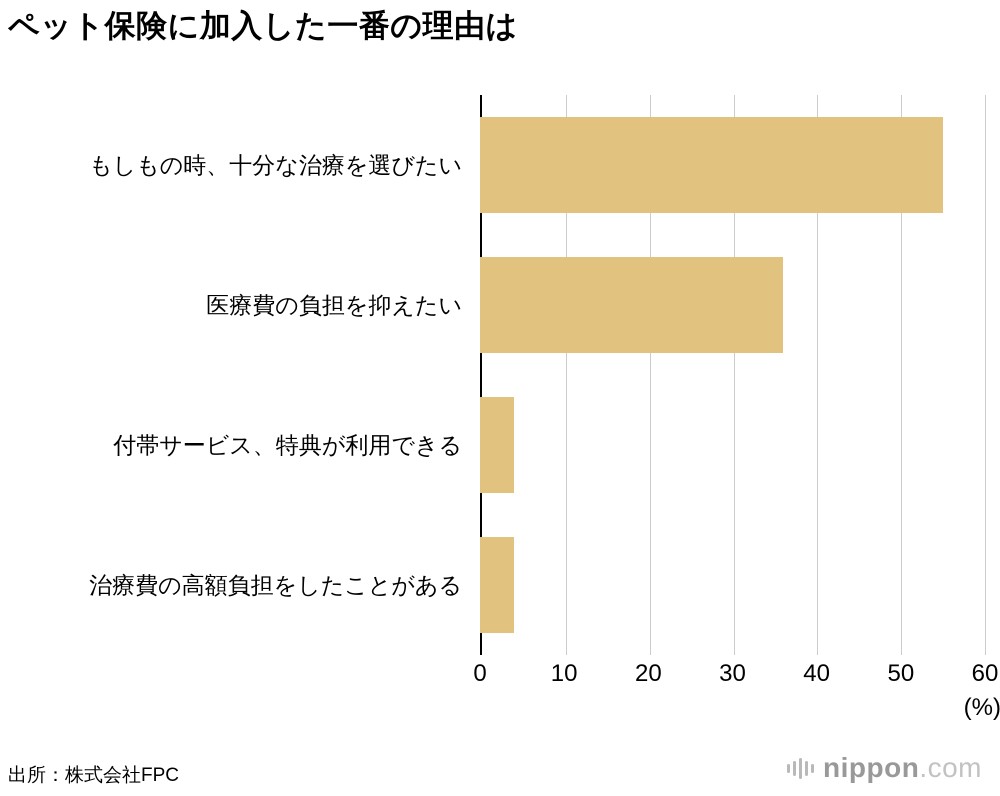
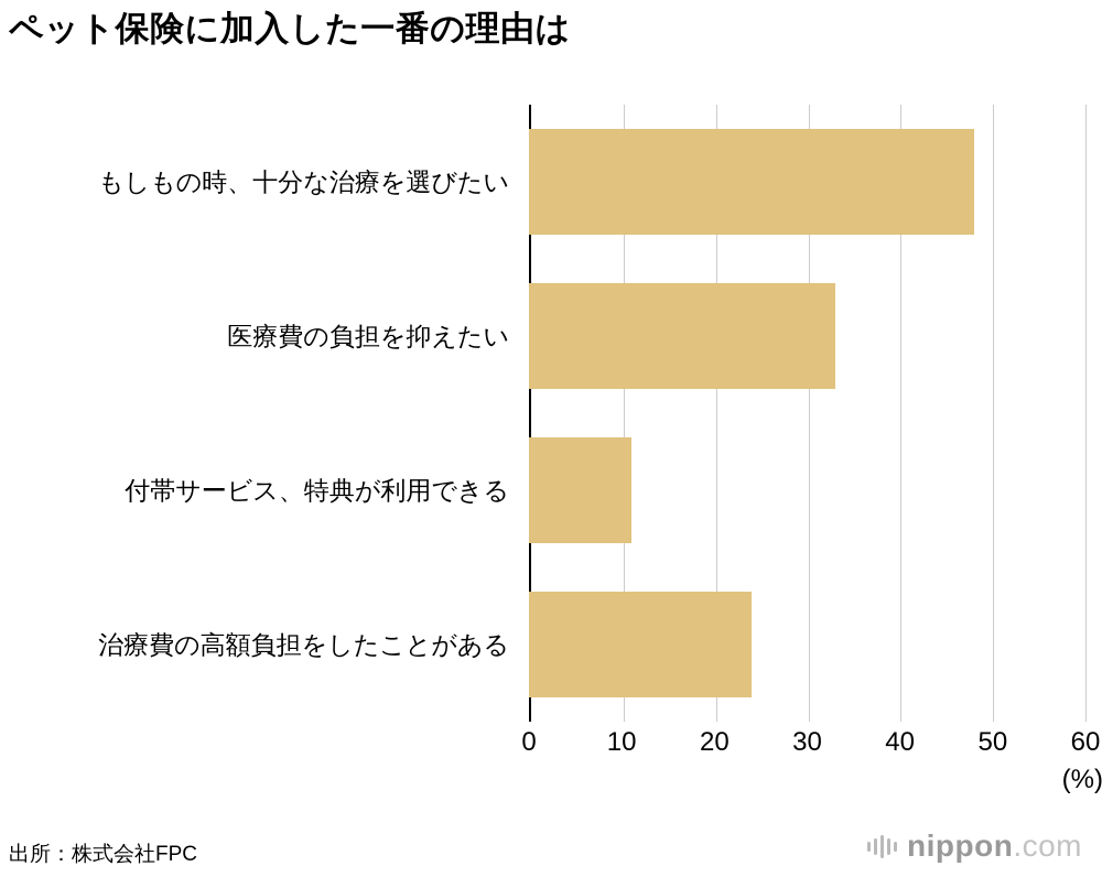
もしもの時、十分な治療を選びたい: 55 -> 48
医療費の負担を抑えたい: 36 -> 33
付帯サービス、特典が利用できる: 4 -> 11
治療費の高額負担をしたことがある: 4 -> 24
